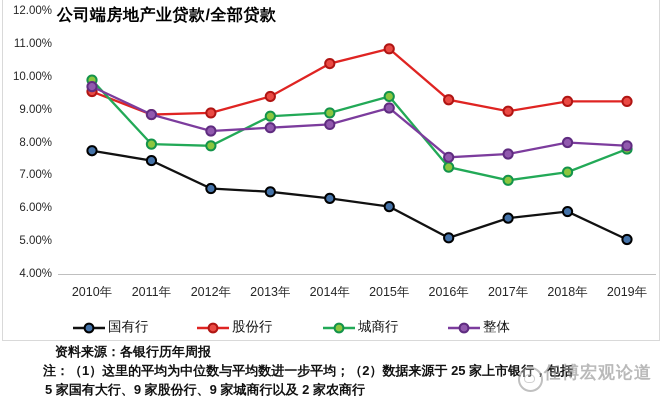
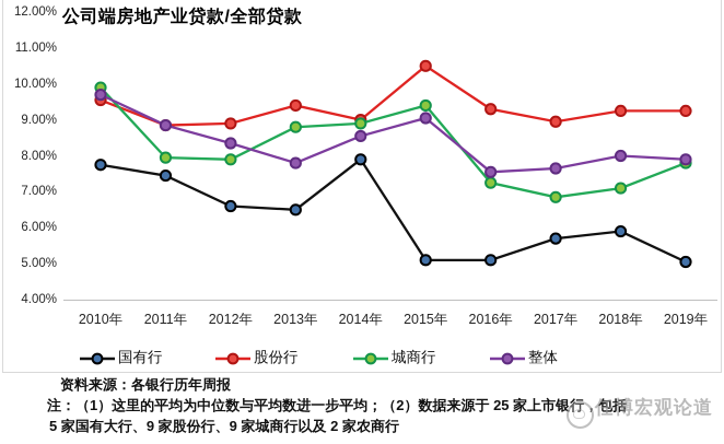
整体/2013年: 8.4% -> 7.8%
国有行/2014年: 6.3% -> 7.9%
股份行/2014年: 10.4% -> 9.0%
国有行/2015年: 6.0% -> 5.1%
股份行/2015年: 10.8% -> 10.5%
